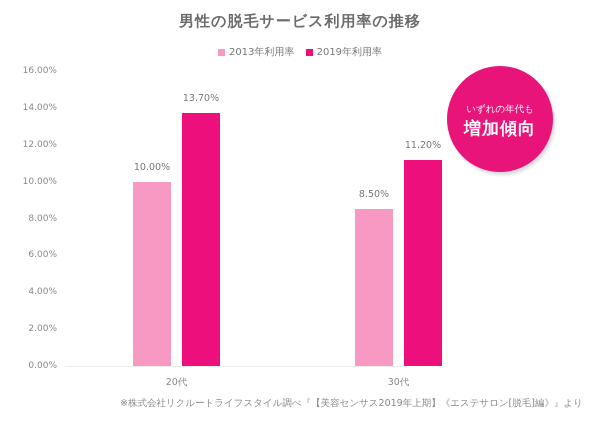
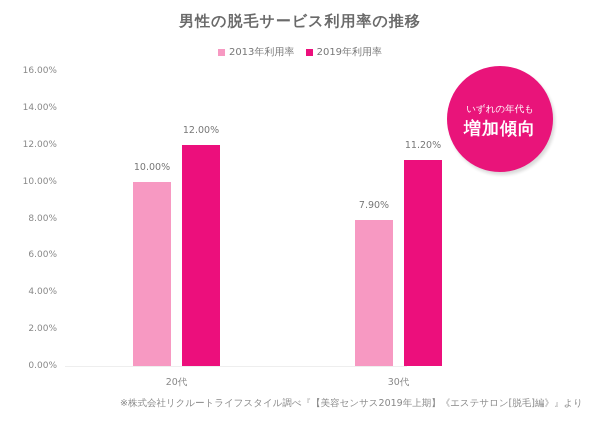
2019年利用率/20代: 13.70% -> 12.00%
2013年利用率/30代: 8.50% -> 7.90%
